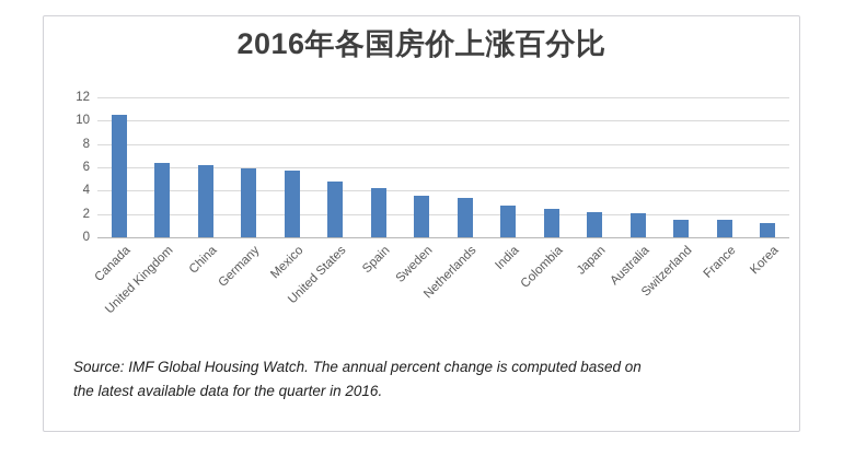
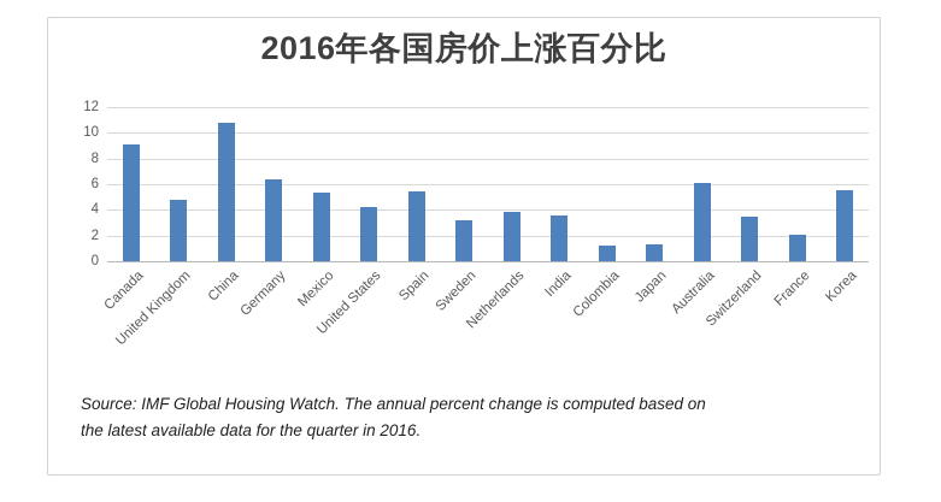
Canada: 10.5 -> 9.1
United Kingdom: 6.4 -> 4.8
China: 6.2 -> 10.8
Germany: 5.9 -> 6.4
Mexico: 5.7 -> 5.3
United States: 4.8 -> 4.2
Spain: 4.2 -> 5.4
Sweden: 3.6 -> 3.2
Netherlands: 3.4 -> 3.8
India: 2.7 -> 3.6
Colombia: 2.4 -> 1.2
Japan: 2.2 -> 1.3
Australia: 2.1 -> 6.1
Switzerland: 1.5 -> 3.5
France: 1.5 -> 2.1
Korea: 1.2 -> 5.5
